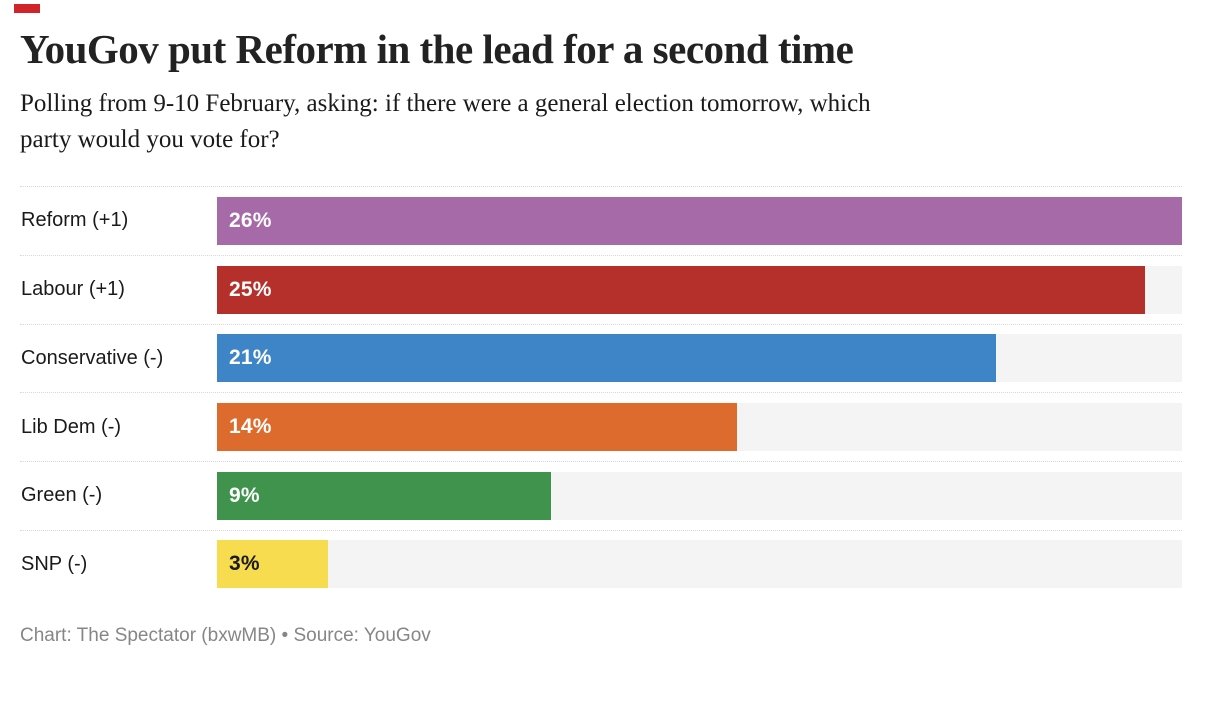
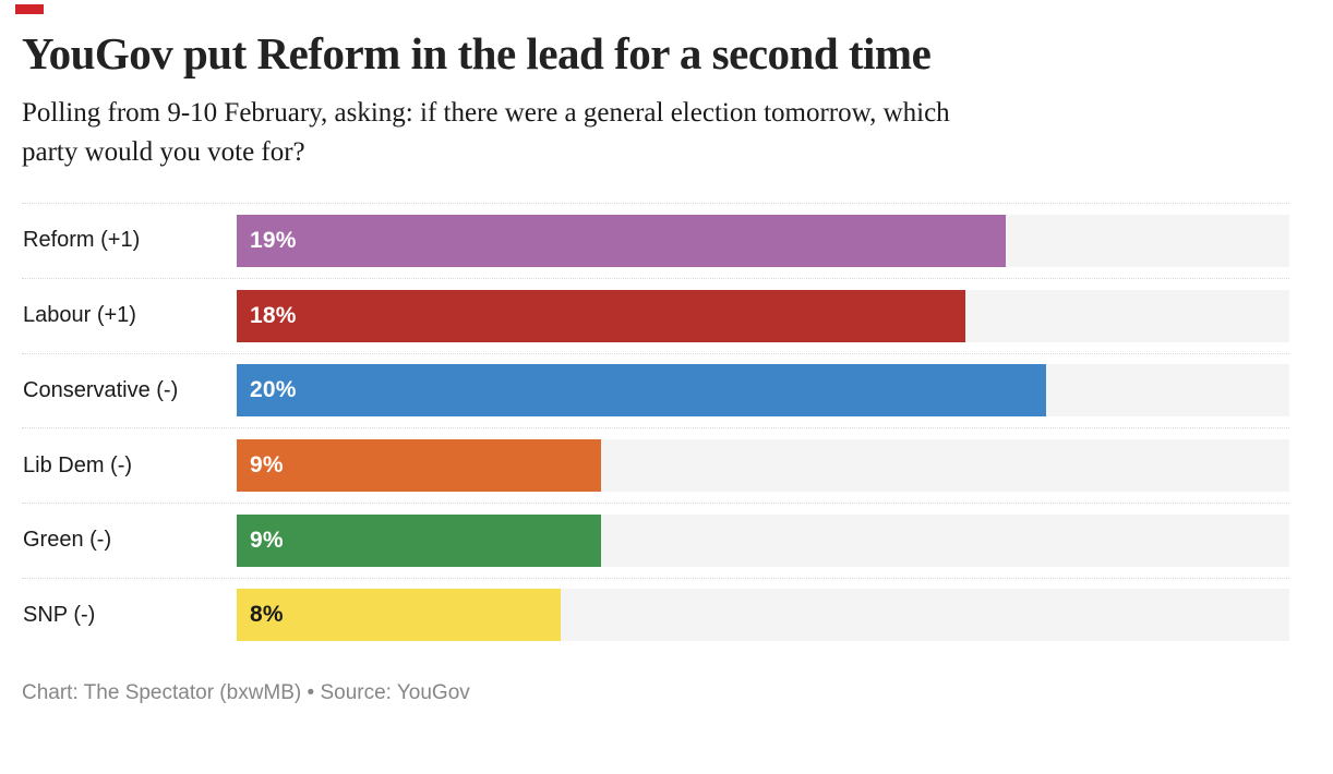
Reform (+1): 26% -> 19%
Labour (+1): 25% -> 18%
Conservative (-): 21% -> 20%
Lib Dem (-): 14% -> 9%
SNP (-): 3% -> 8%
